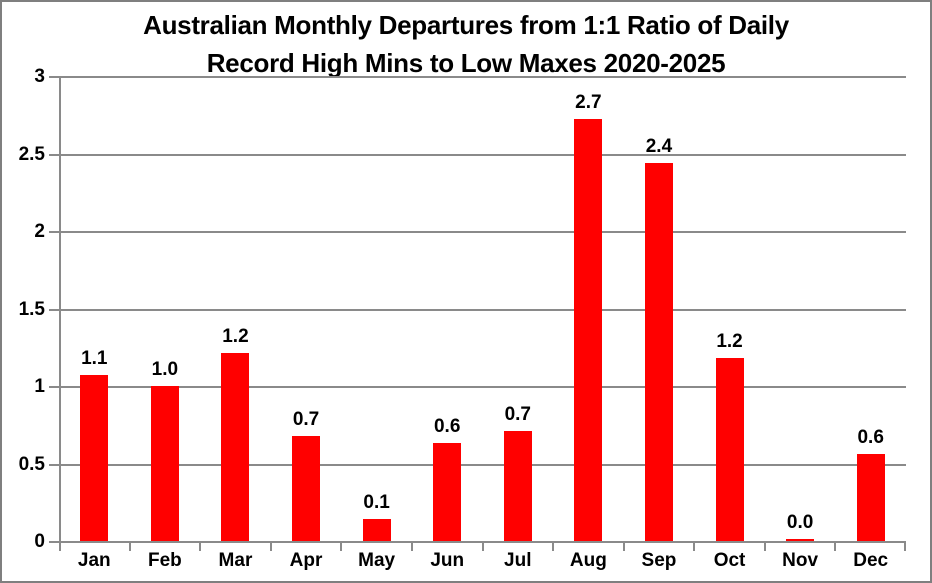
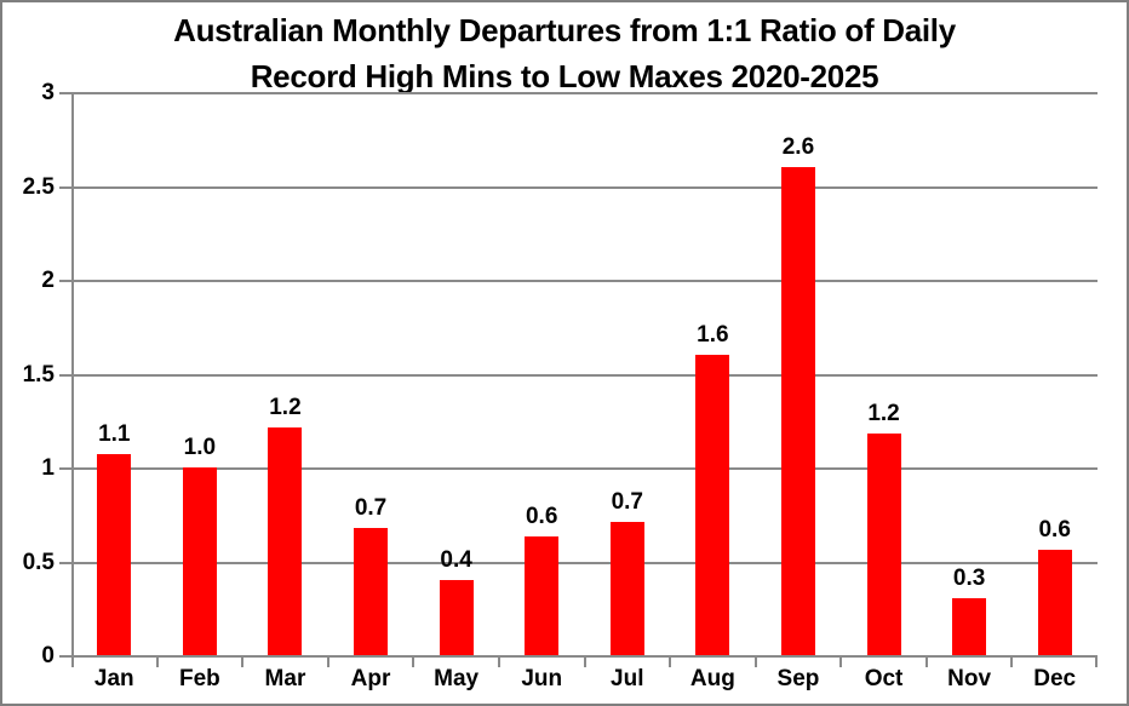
May: 0.1 -> 0.4
Aug: 2.7 -> 1.6
Sep: 2.4 -> 2.6
Nov: 0.0 -> 0.3
